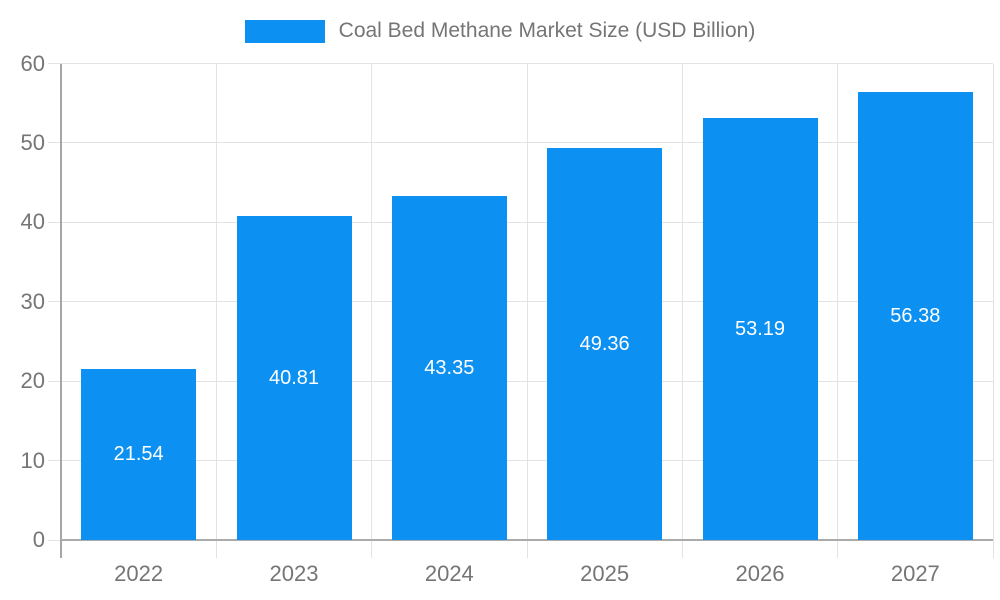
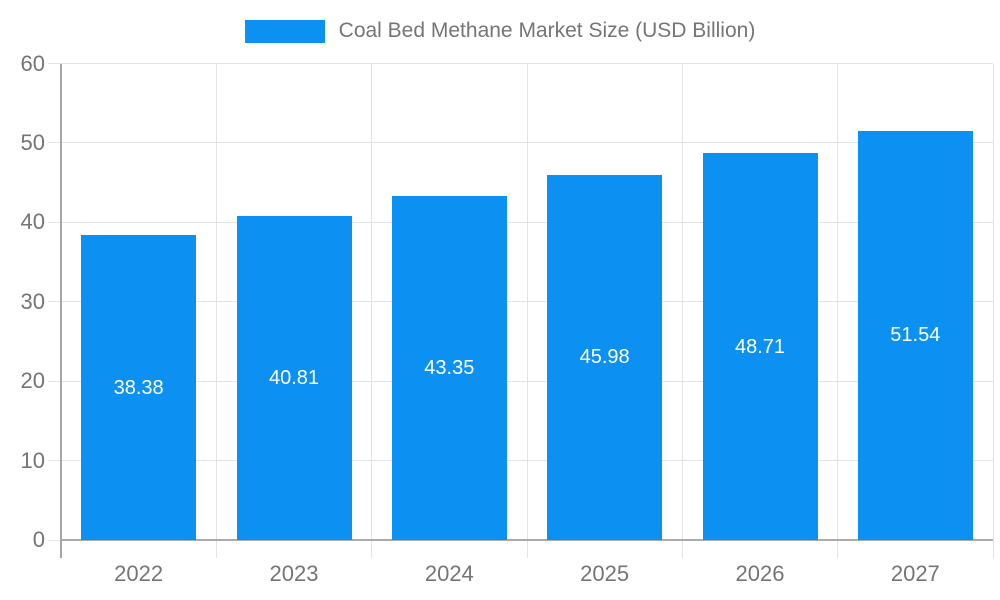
2022: 21.54 -> 38.38
2025: 49.36 -> 45.98
2026: 53.19 -> 48.71
2027: 56.38 -> 51.54
